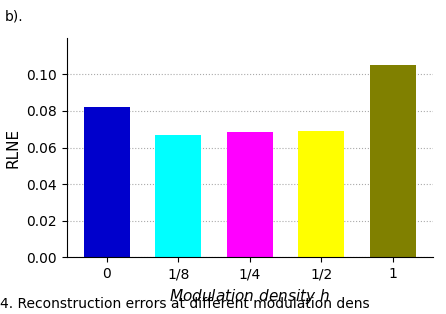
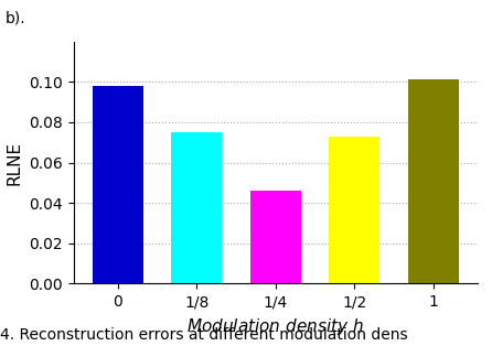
0: 0.082 -> 0.098
1/8: 0.067 -> 0.075
1/4: 0.069 -> 0.046
1/2: 0.069 -> 0.073
1: 0.105 -> 0.101
